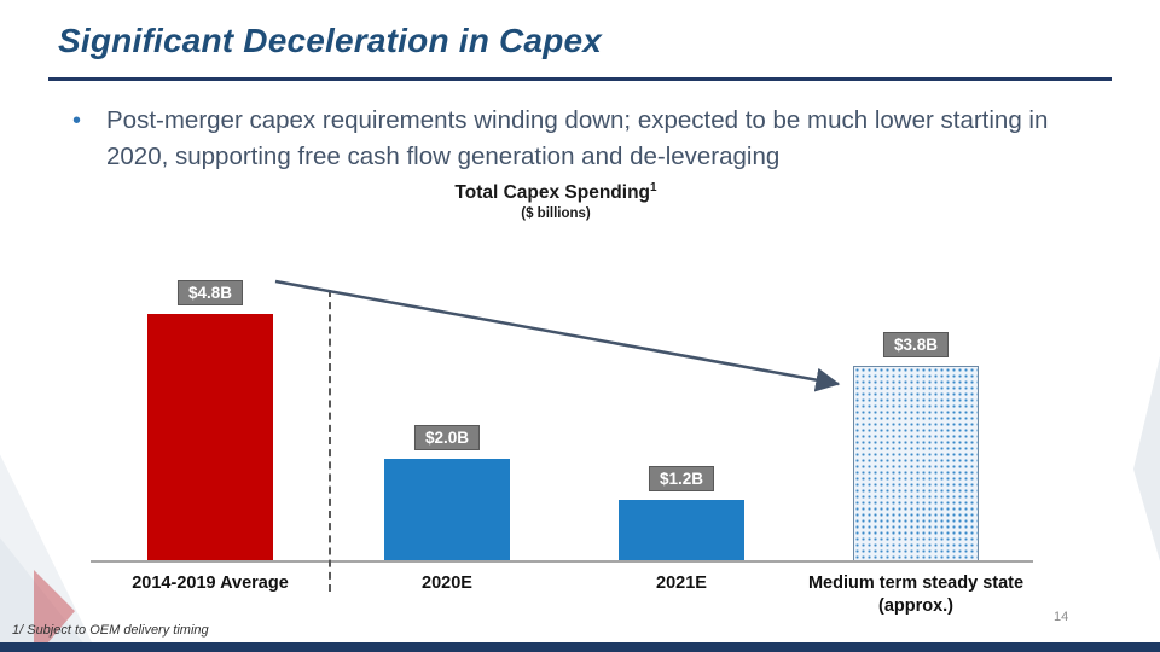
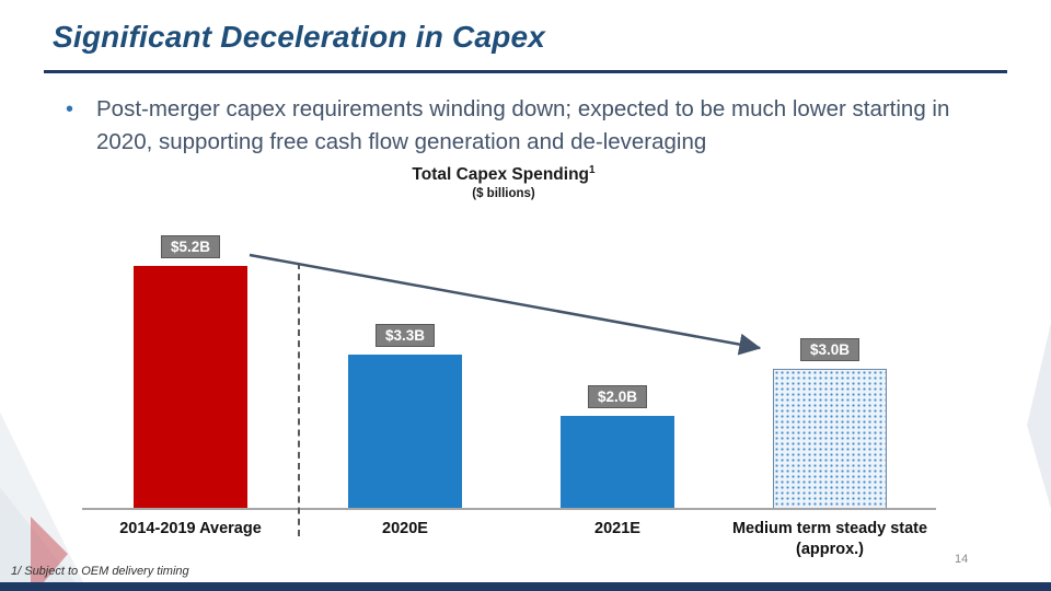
2014-2019 Average: $4.8B -> $5.2B
2020E: $2.0B -> $3.3B
2021E: $1.2B -> $2.0B
Medium term steady state (approx.): $3.8B -> $3.0B
